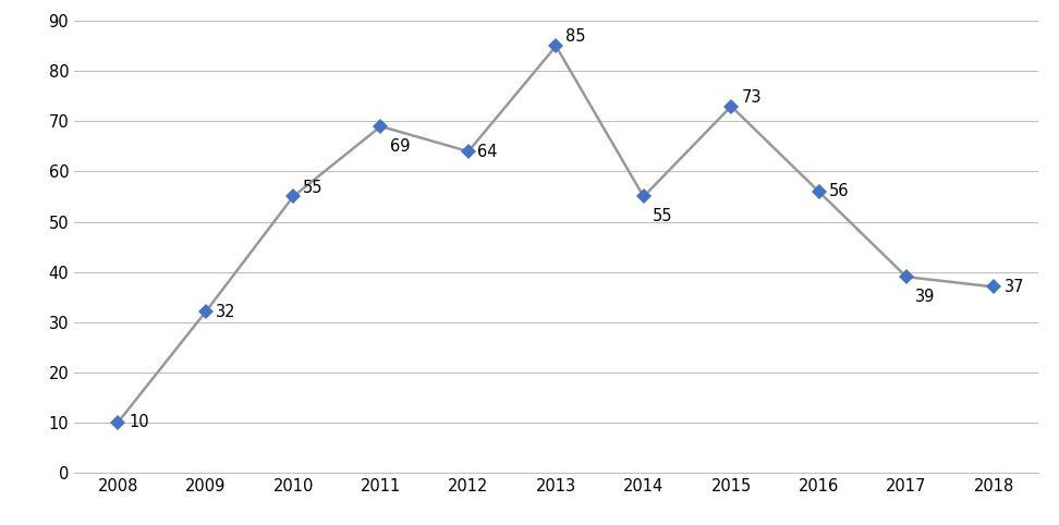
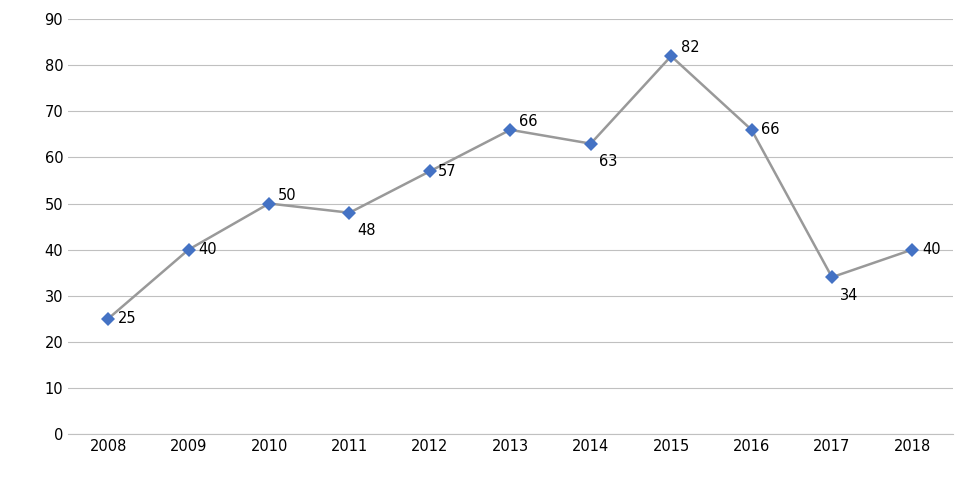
2008: 10 -> 25
2009: 32 -> 40
2010: 55 -> 50
2011: 69 -> 48
2012: 64 -> 57
2013: 85 -> 66
2014: 55 -> 63
2015: 73 -> 82
2016: 56 -> 66
2017: 39 -> 34
2018: 37 -> 40
